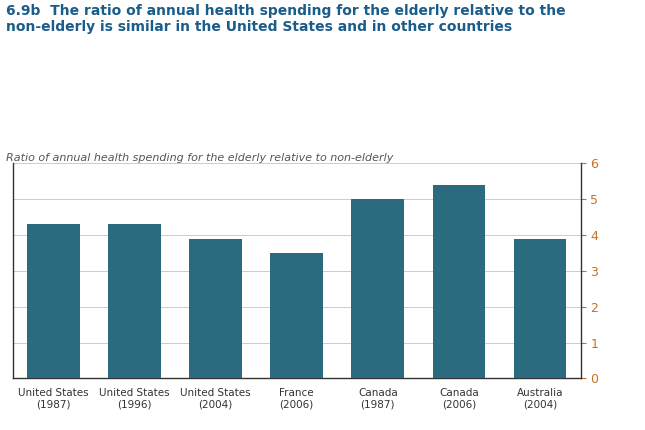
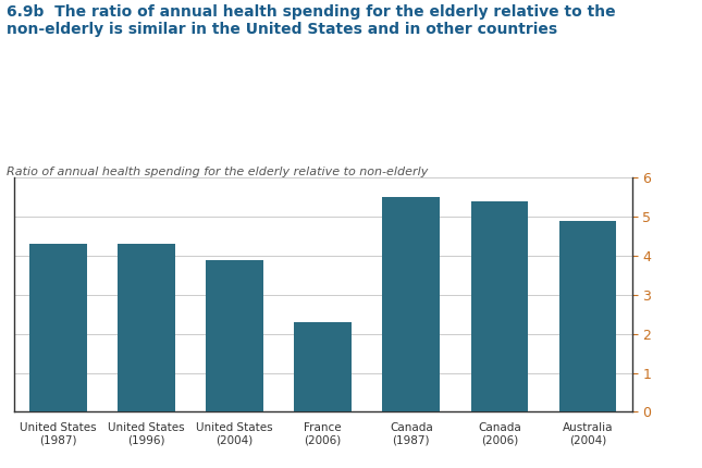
France (2006): 3.5 -> 2.3
Canada (1987): 5.0 -> 5.5
Australia (2004): 3.9 -> 4.9
